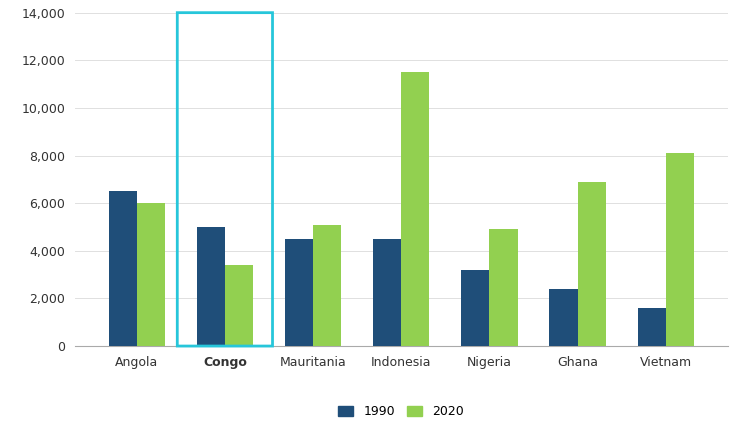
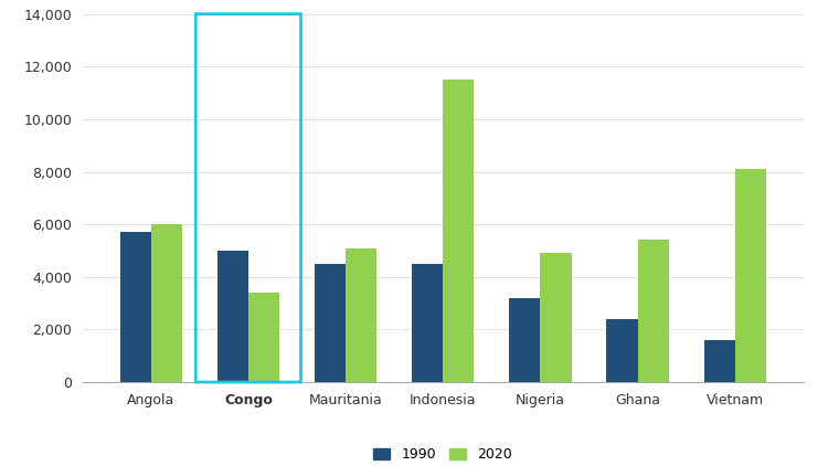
1990/Angola: 6,500 -> 5,700
2020/Ghana: 6,900 -> 5,400
